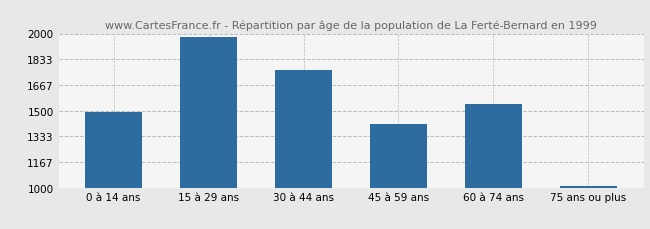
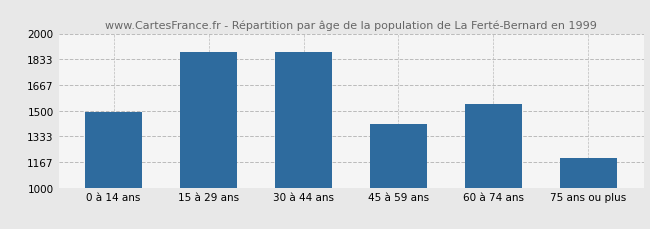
15 à 29 ans: 1980 -> 1880
30 à 44 ans: 1760 -> 1880
75 ans ou plus: 1010 -> 1190
